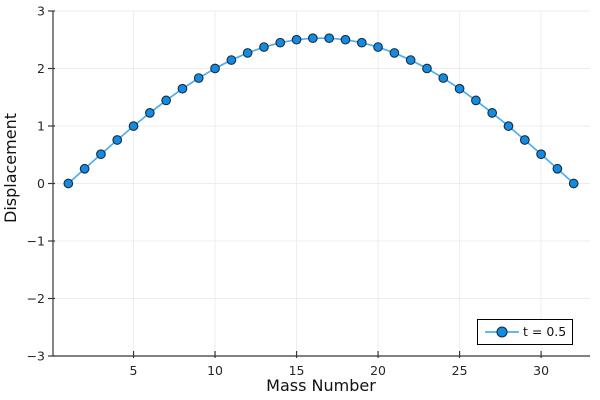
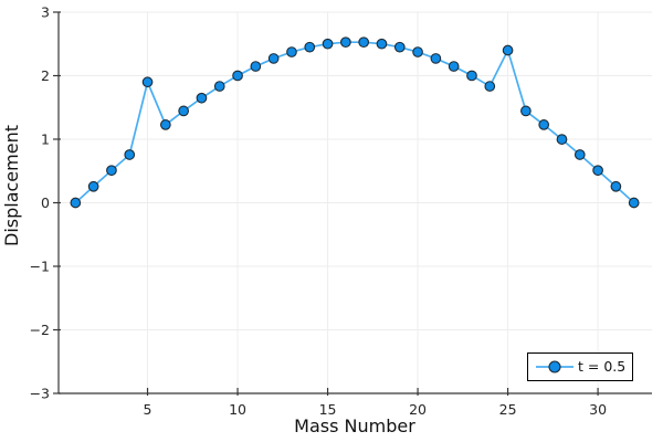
5: 1.0 -> 1.9
25: 1.6 -> 2.4
